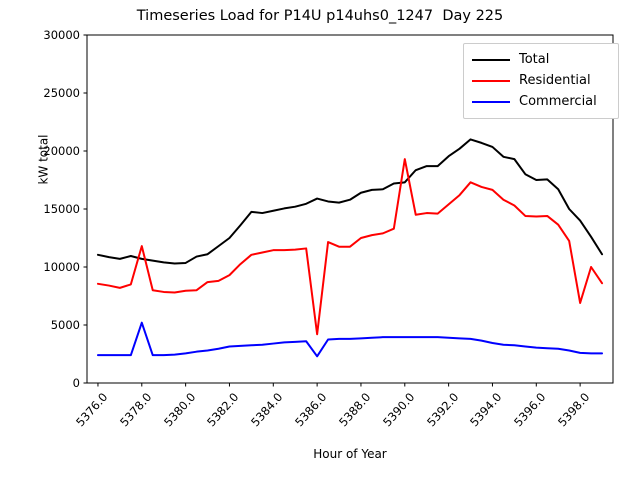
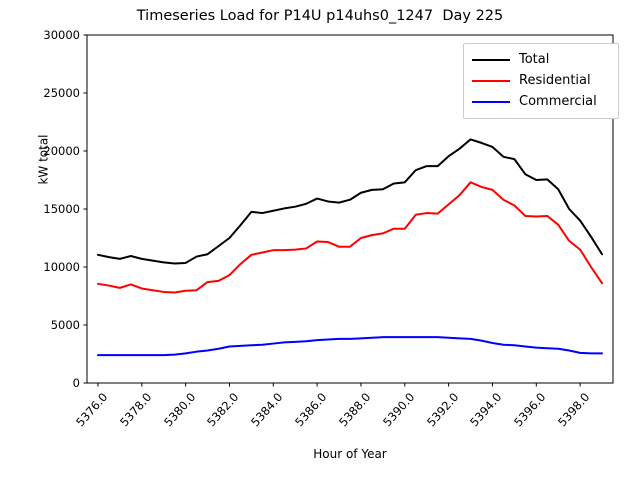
Residential/5378.0: 11800 -> 8200
Commercial/5378.0: 5200 -> 2400
Residential/5386.0: 4200 -> 12200
Commercial/5386.0: 2300 -> 3700
Residential/5390.0: 19300 -> 13300
Residential/5398.0: 6900 -> 11500
